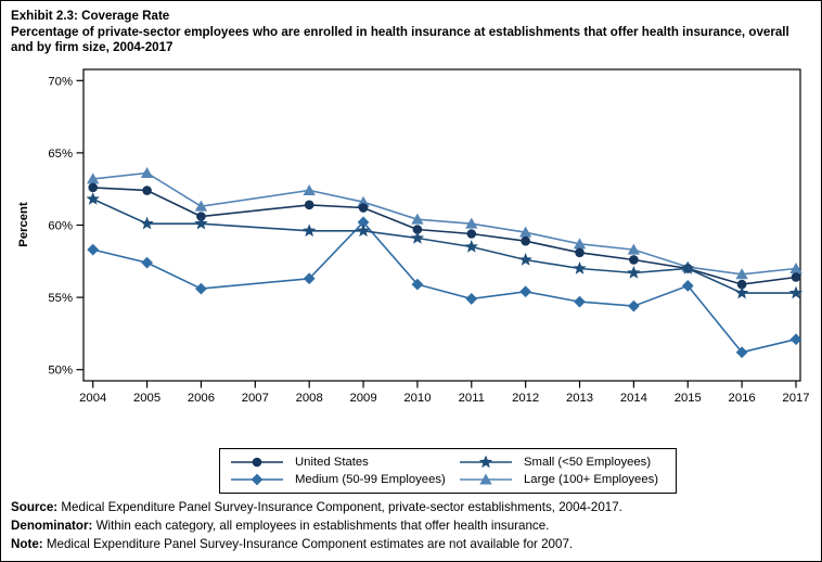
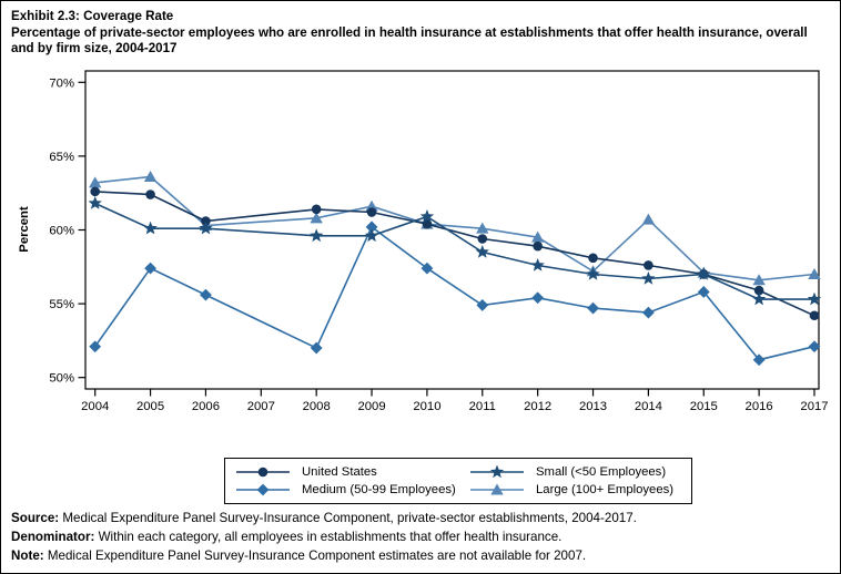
Medium (50-99 Employees)/2004: 58.3% -> 52.1%
Large (100+ Employees)/2006: 61.3% -> 60.3%
Medium (50-99 Employees)/2008: 56.3% -> 52.0%
Large (100+ Employees)/2008: 62.4% -> 60.8%
United States/2010: 59.7% -> 60.4%
Small (<50 Employees)/2010: 59.1% -> 60.9%
Medium (50-99 Employees)/2010: 55.9% -> 57.4%
Large (100+ Employees)/2013: 58.7% -> 57.2%
Large (100+ Employees)/2014: 58.3% -> 60.7%
United States/2017: 56.4% -> 54.2%
